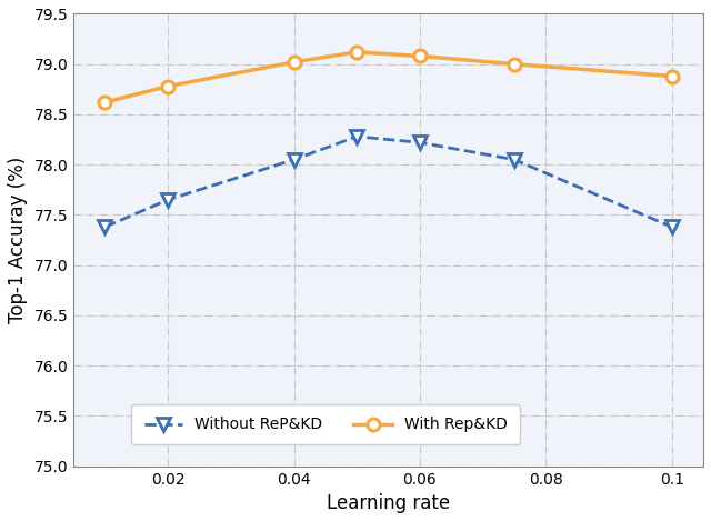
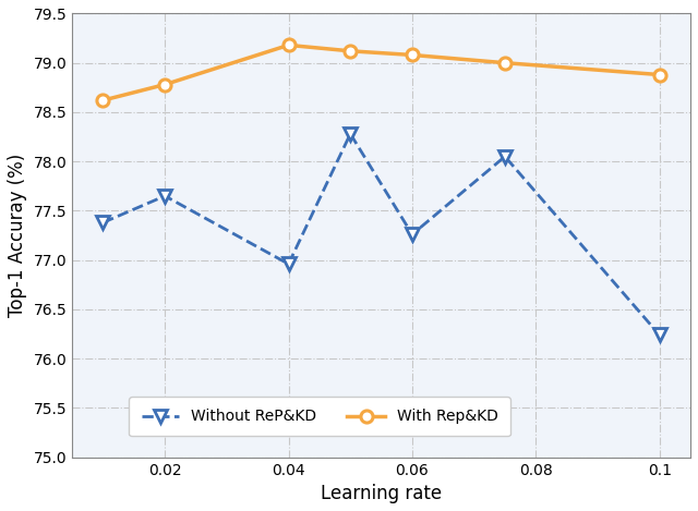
Without ReP&KD/0.04: 78.05 -> 76.96
With Rep&KD/0.04: 79.02 -> 79.18
Without ReP&KD/0.06: 78.22 -> 77.26
Without ReP&KD/0.1: 77.38 -> 76.24
